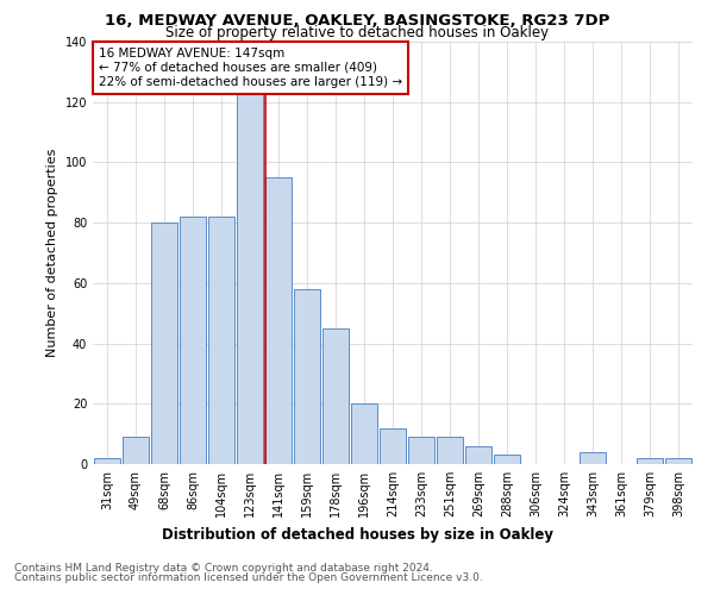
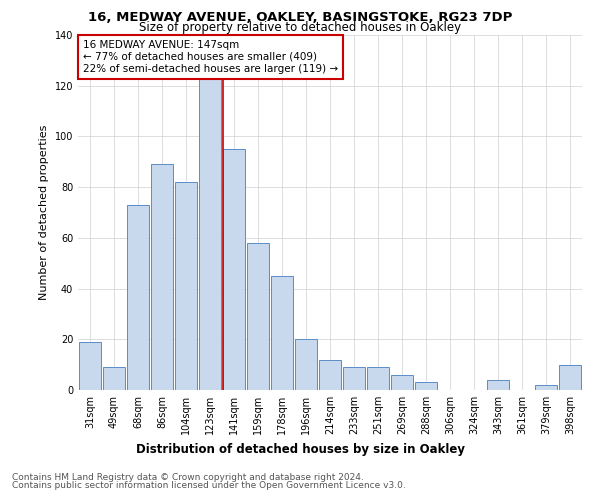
31sqm: 2 -> 19
68sqm: 80 -> 73
86sqm: 82 -> 89
398sqm: 2 -> 10
